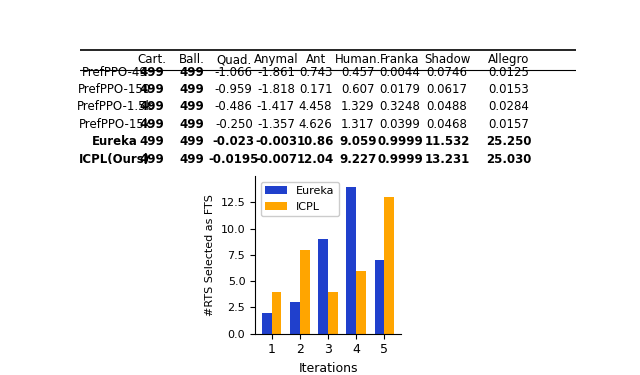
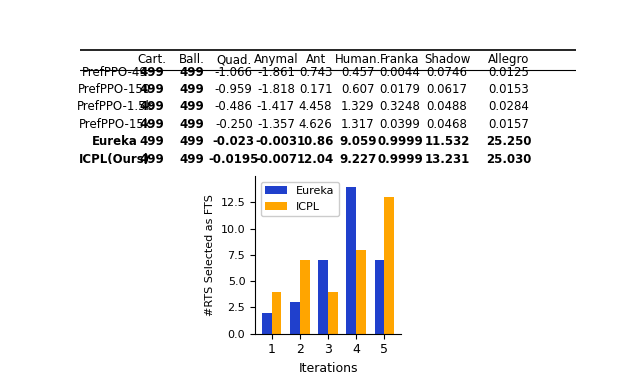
ICPL/2: 8 -> 7
Eureka/3: 9 -> 7
ICPL/4: 6 -> 8
